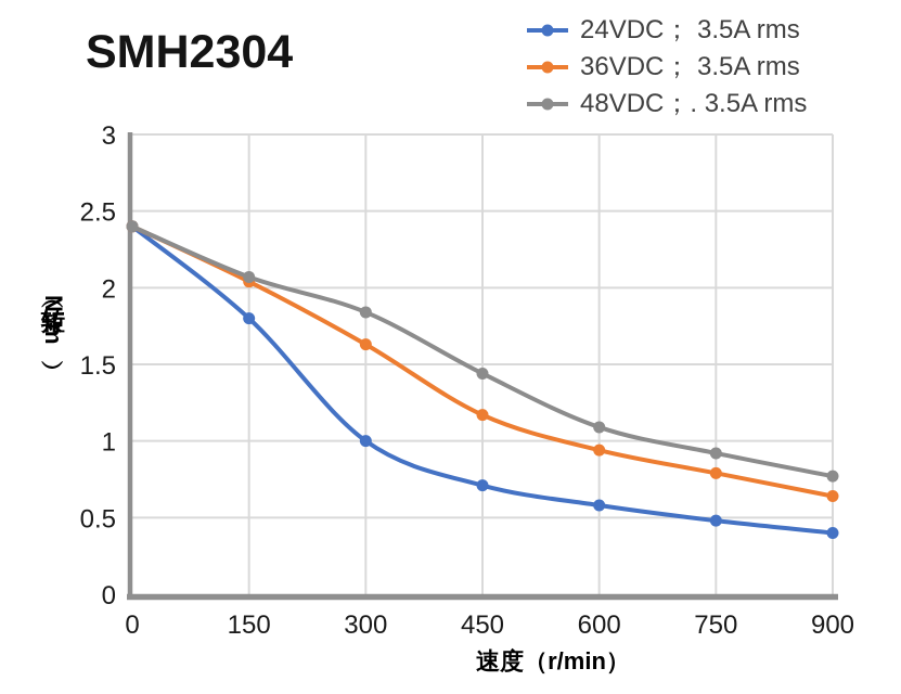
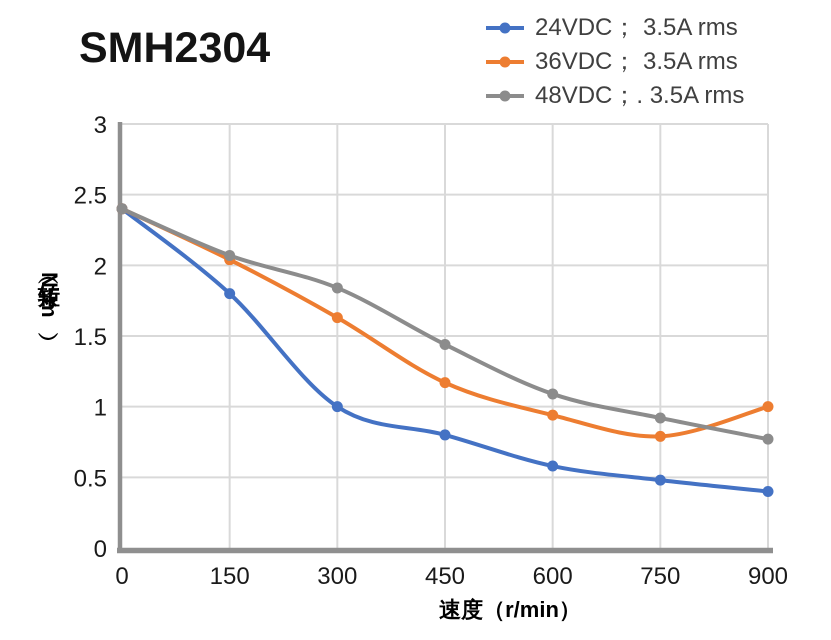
24VDC； 3.5A rms/450: 0.71 -> 0.80
36VDC； 3.5A rms/900: 0.64 -> 1.00
